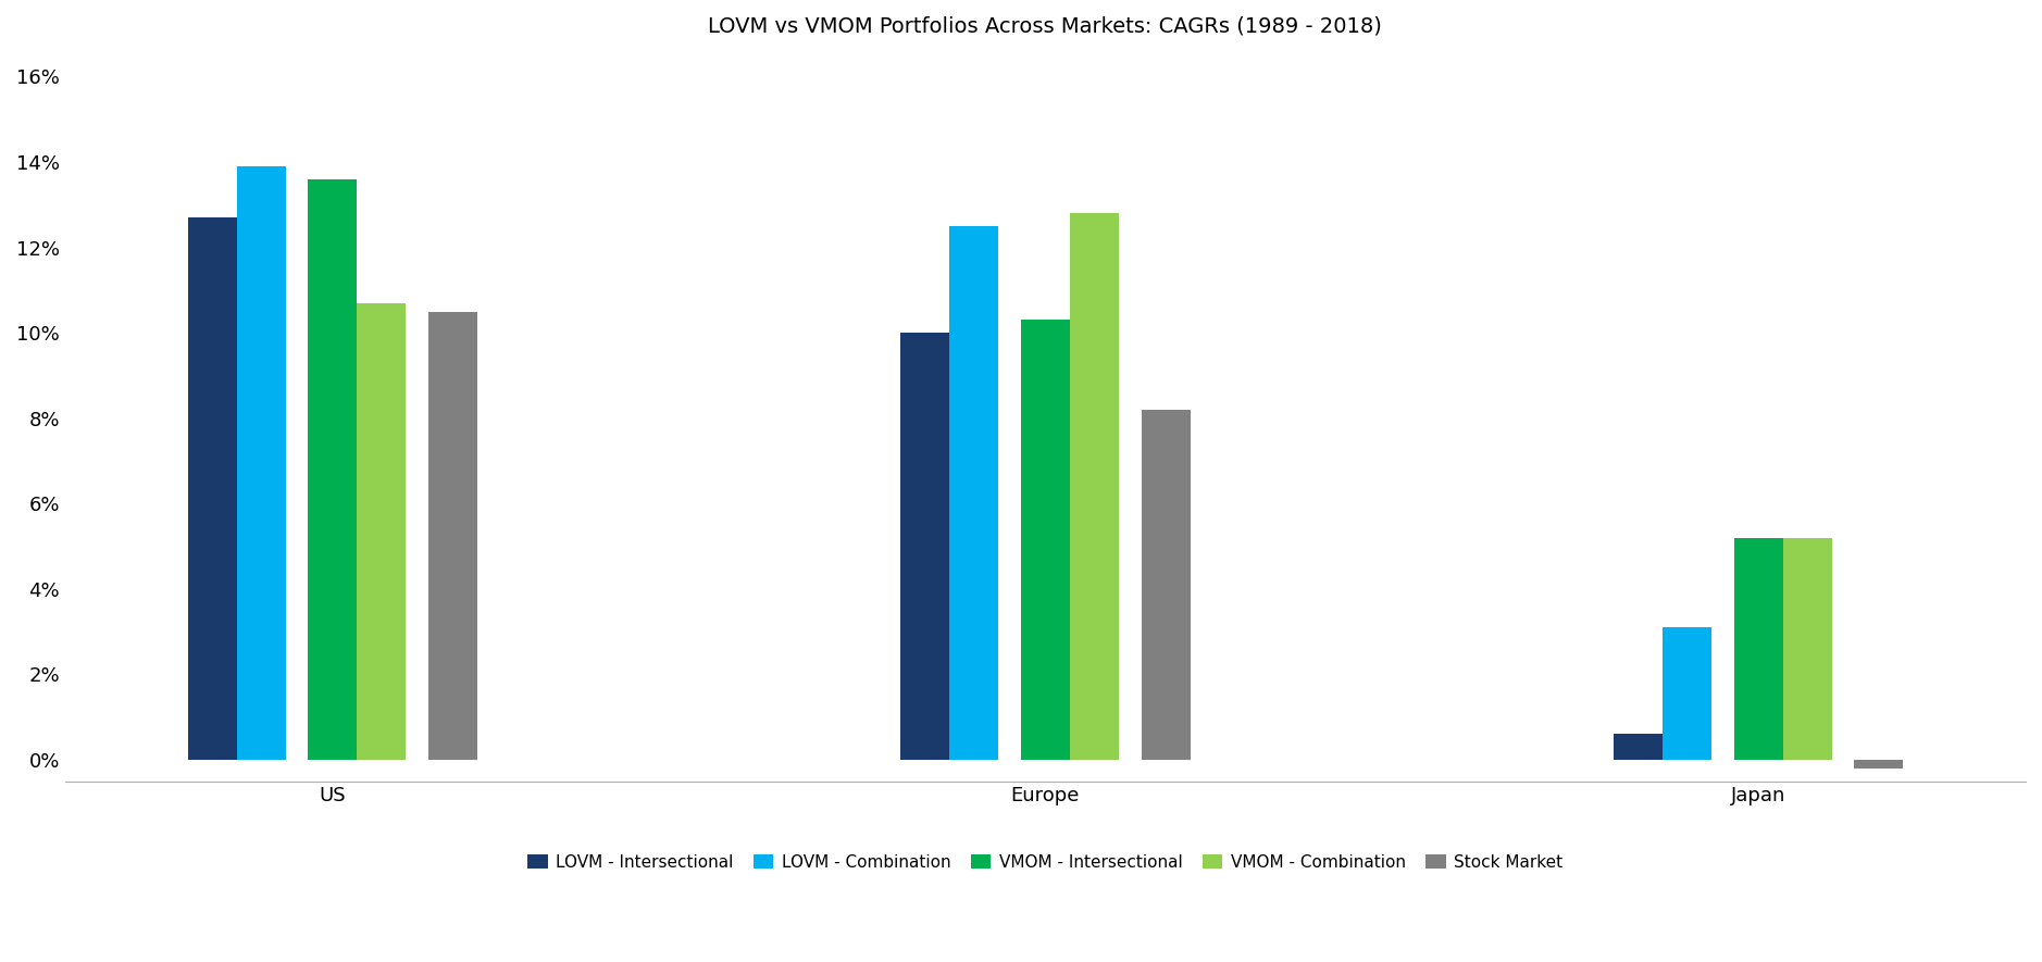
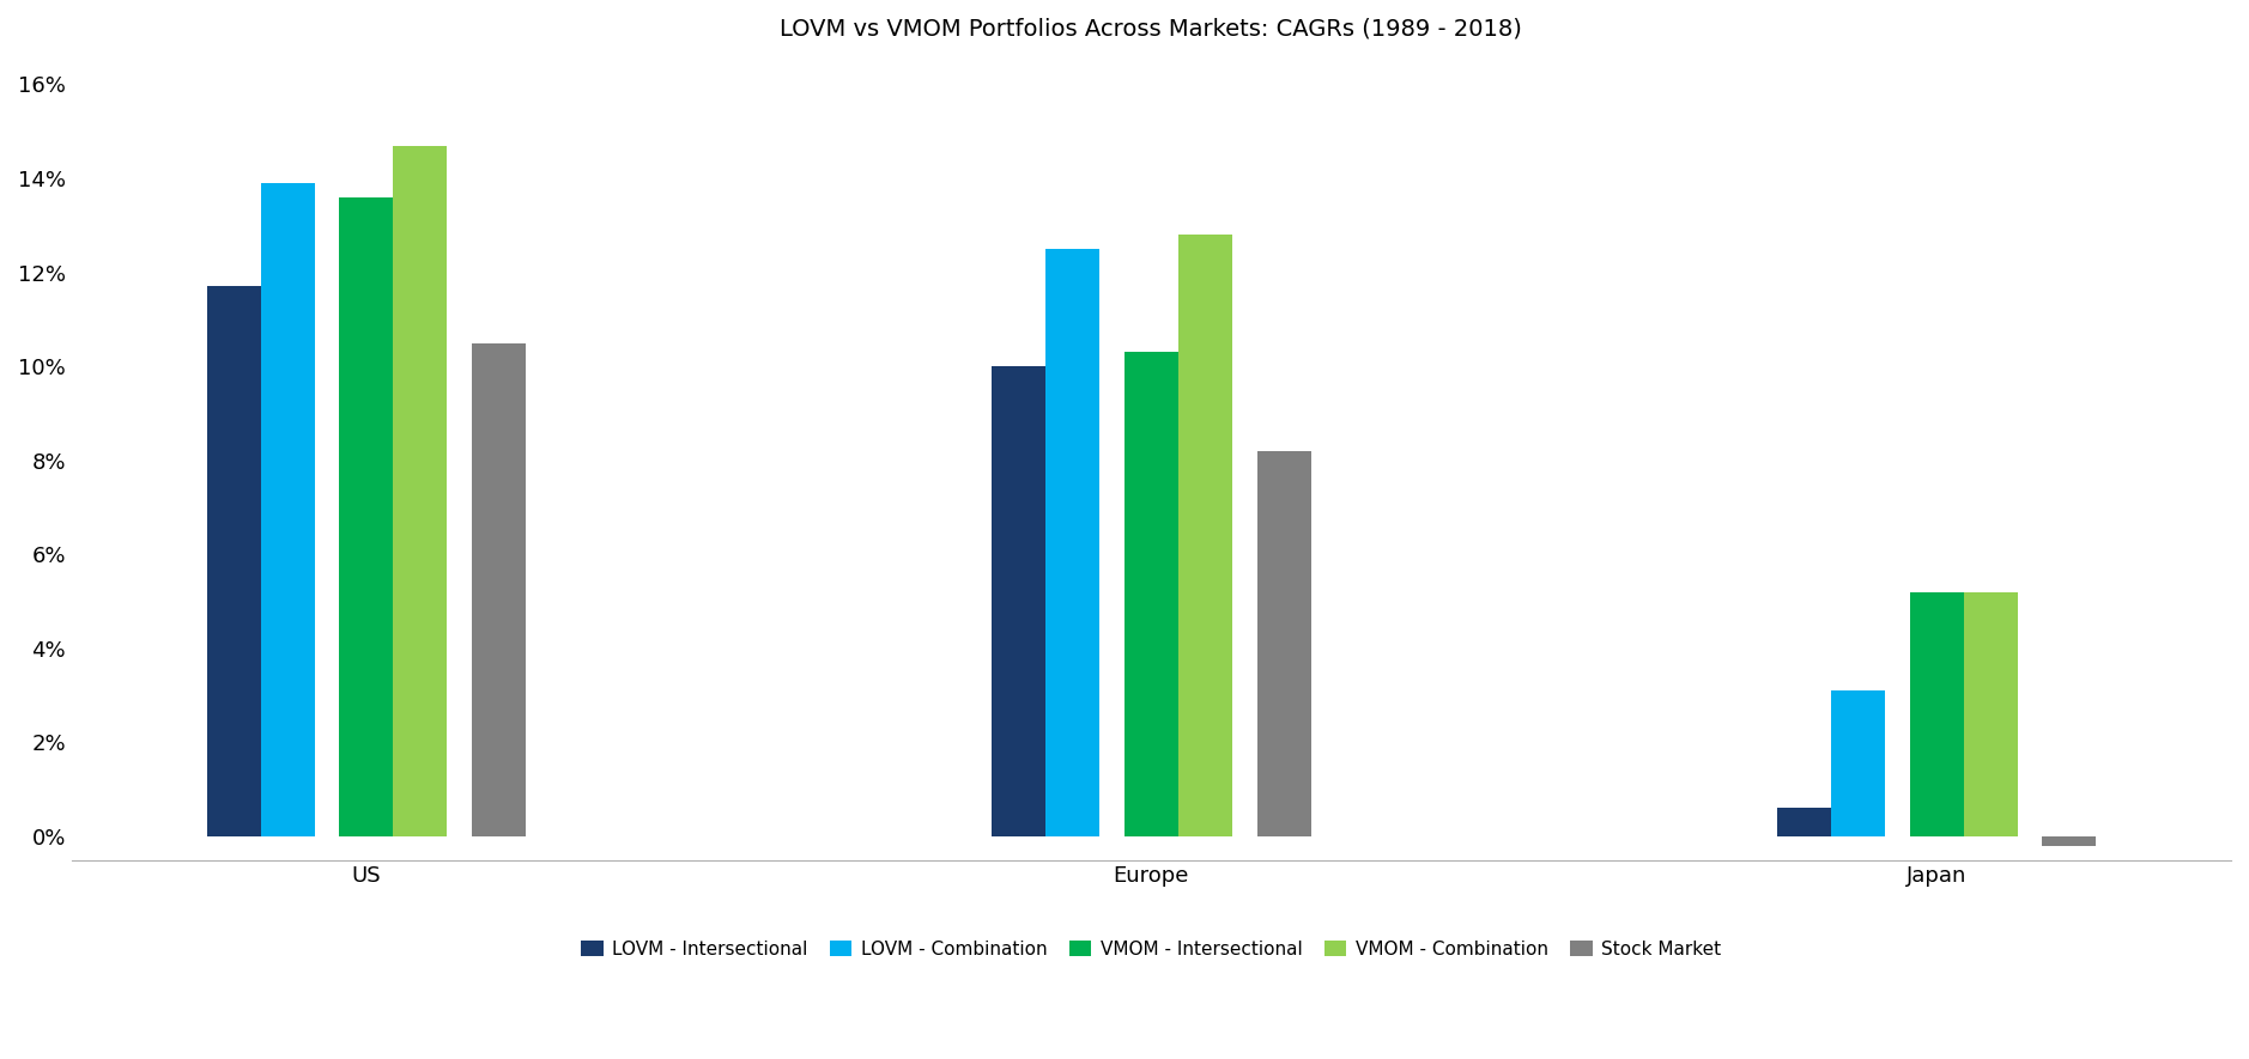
LOVM - Intersectional/US: 12.7% -> 11.7%
VMOM - Combination/US: 10.7% -> 14.7%
